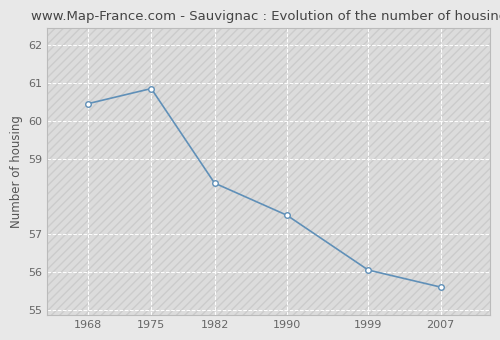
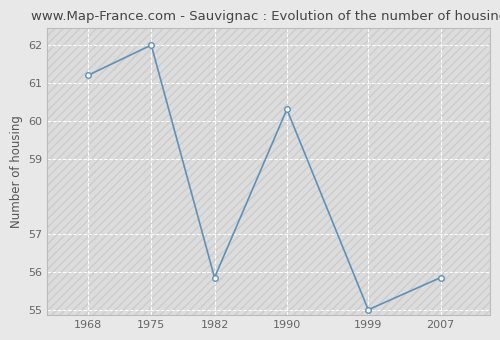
1968: 60.45 -> 61.20
1975: 60.85 -> 62.00
1982: 58.35 -> 55.85
1990: 57.50 -> 60.30
1999: 56.05 -> 55.00
2007: 55.60 -> 55.85
